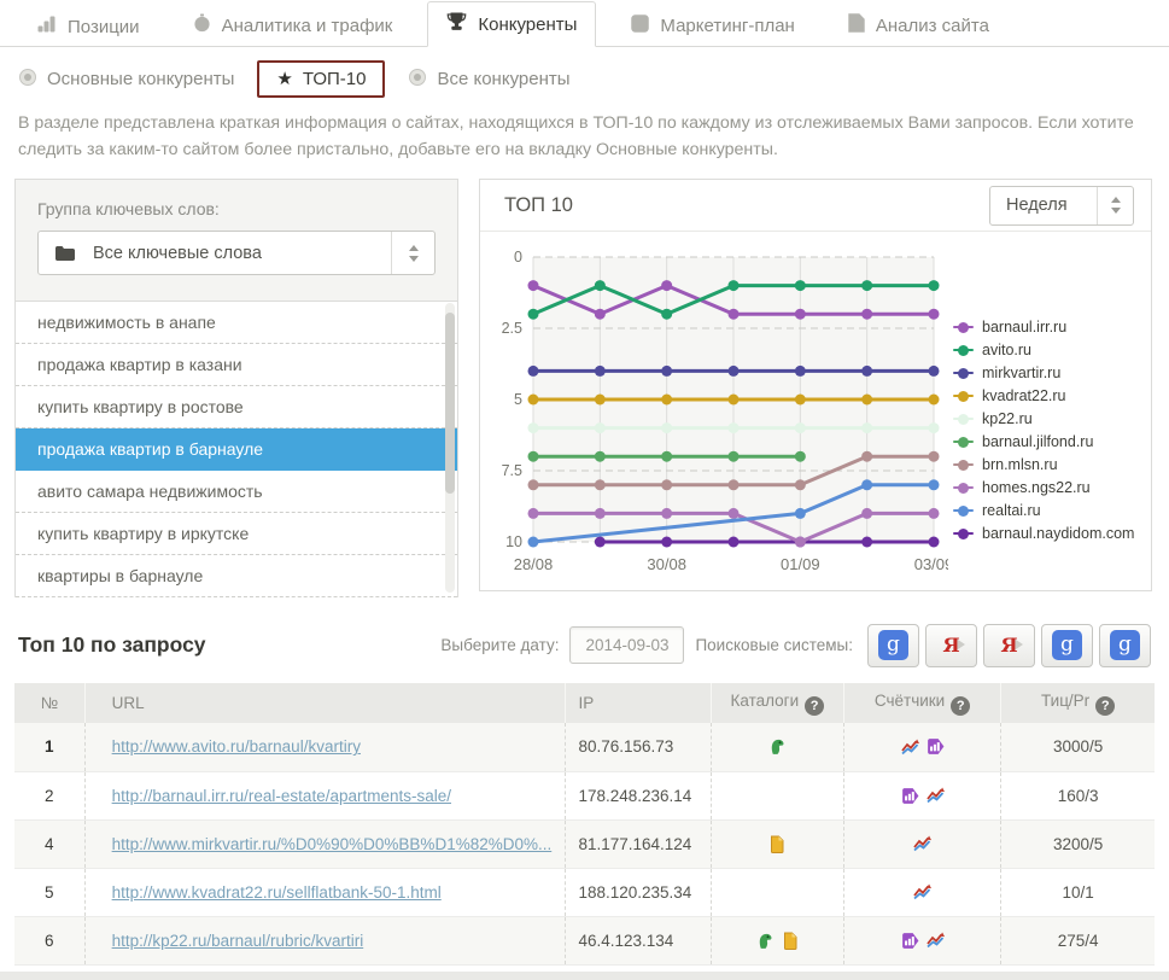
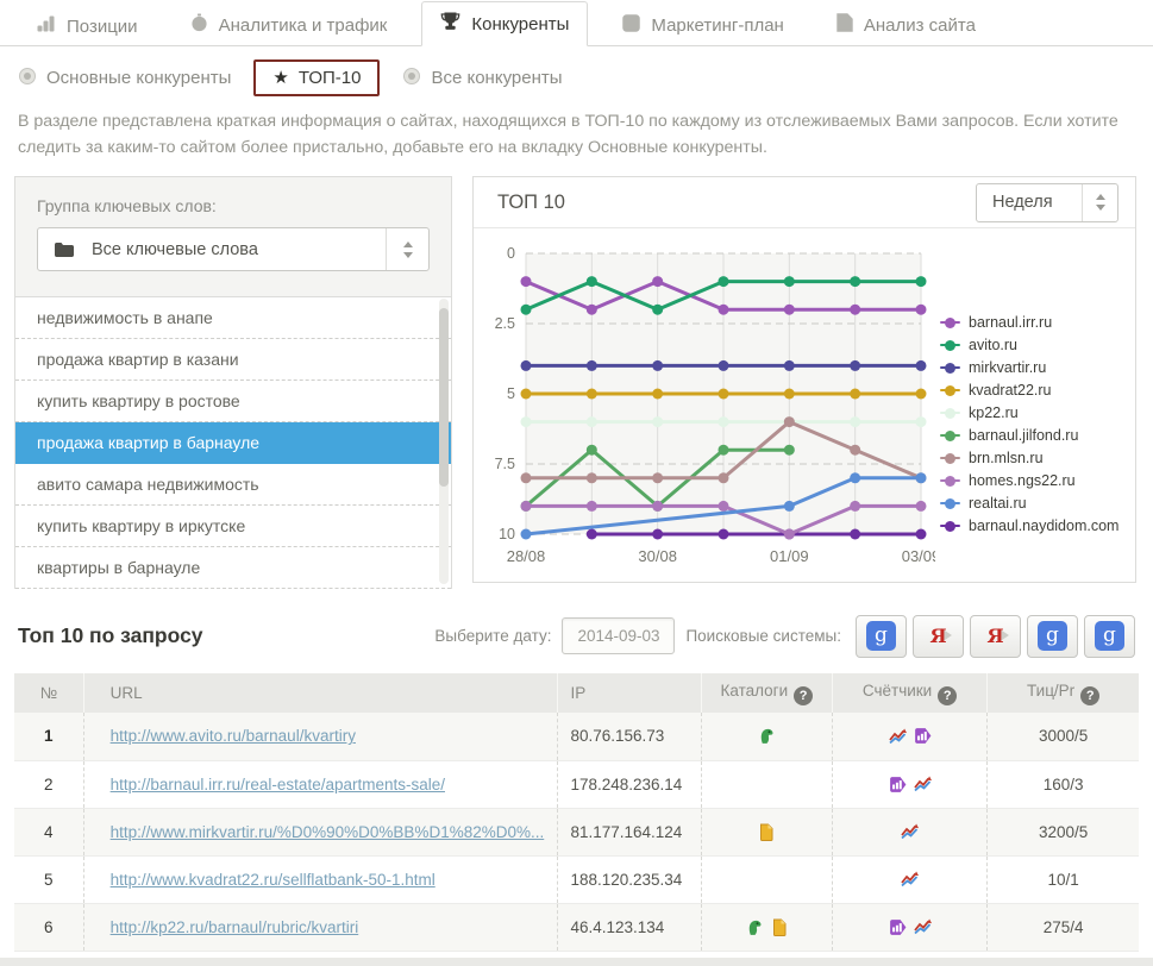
barnaul.jilfond.ru/28/08: 7 -> 9
barnaul.jilfond.ru/30/08: 7 -> 9
brn.mlsn.ru/01/09: 8 -> 6
brn.mlsn.ru/03/09: 7 -> 8
